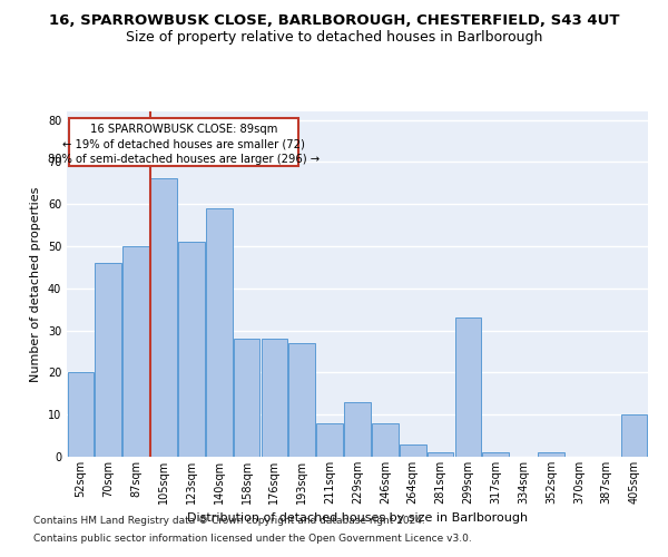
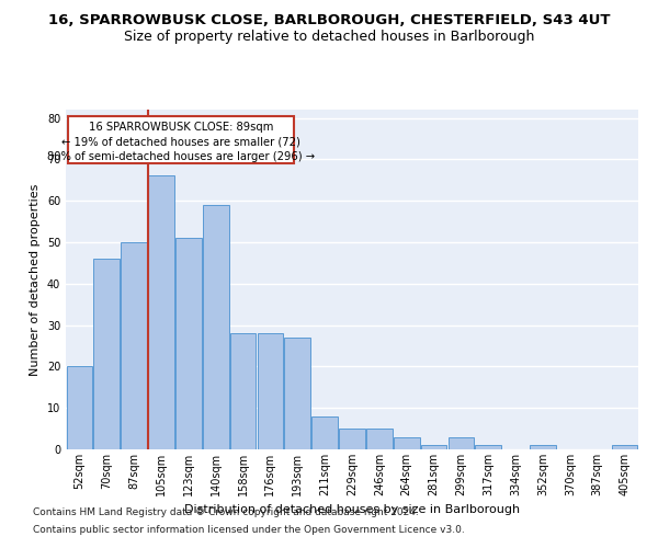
229sqm: 13 -> 5
246sqm: 8 -> 5
299sqm: 33 -> 3
405sqm: 10 -> 1
